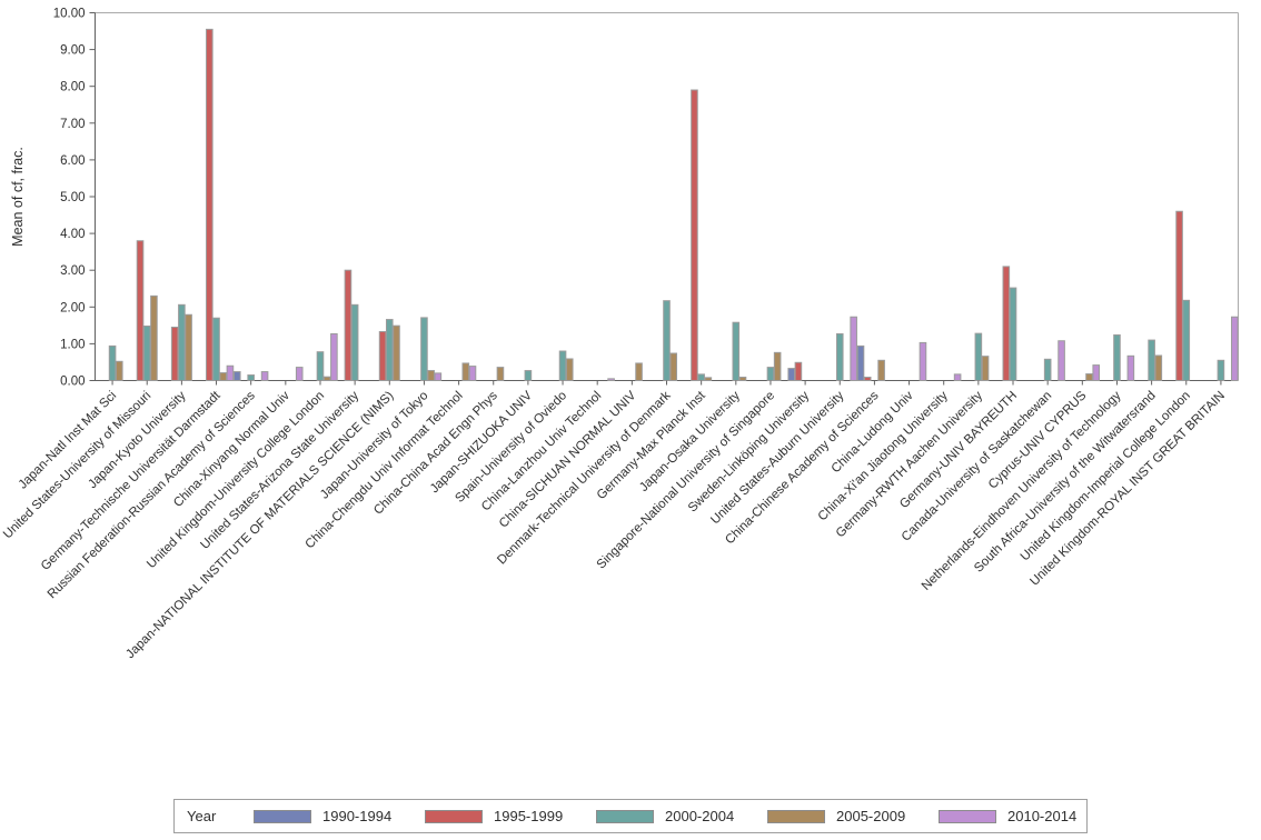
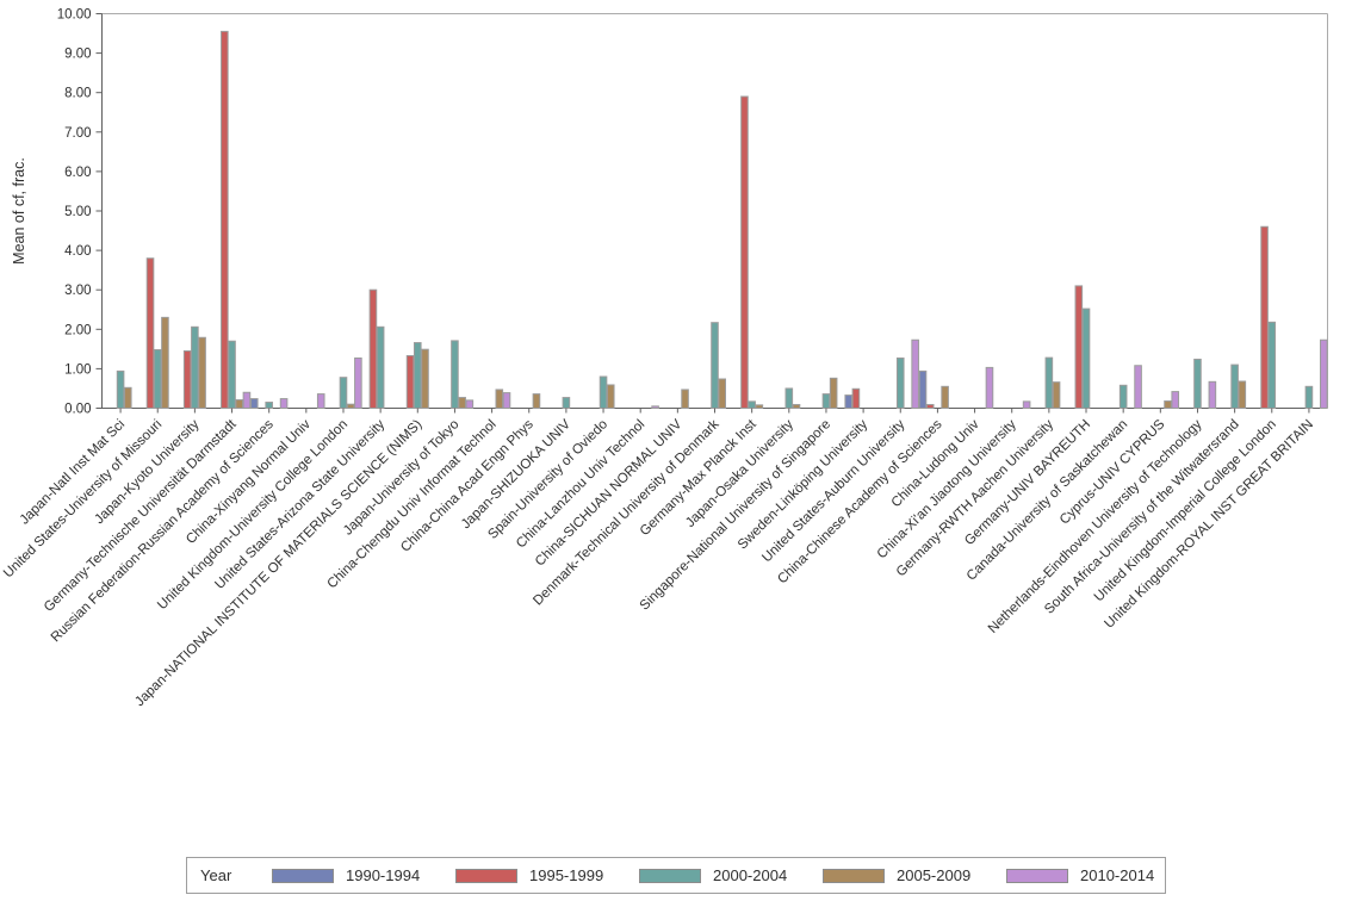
2000-2004/Japan-Osaka University: 1.6 -> 0.5
